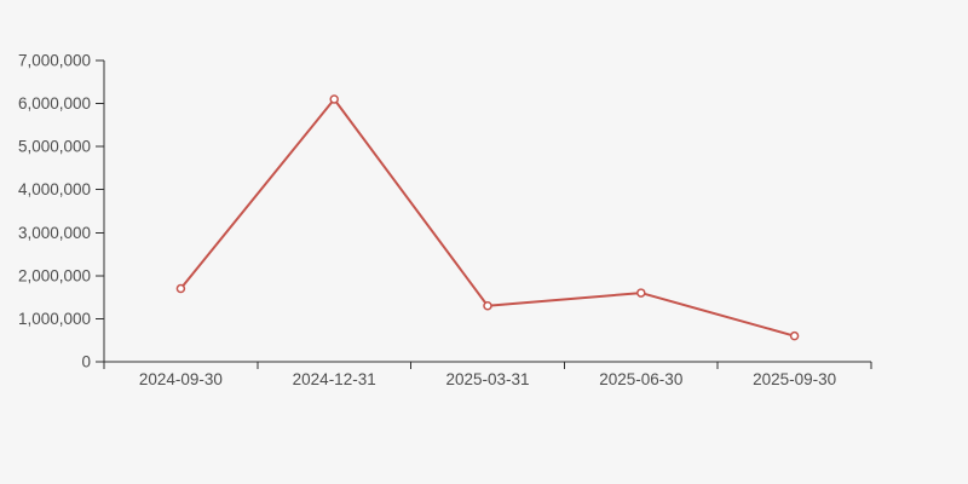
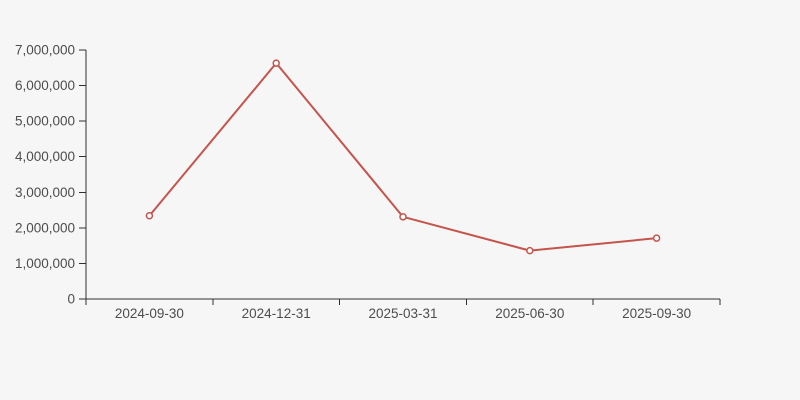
2024-09-30: 1700000 -> 2300000
2024-12-31: 6100000 -> 6600000
2025-03-31: 1300000 -> 2300000
2025-06-30: 1600000 -> 1400000
2025-09-30: 600000 -> 1700000
